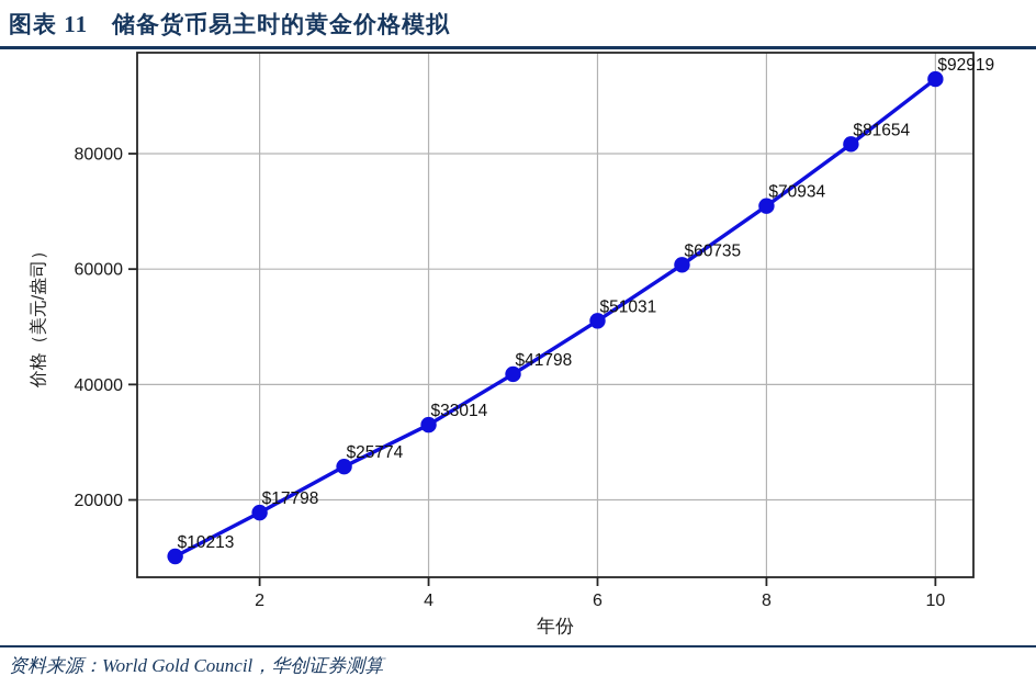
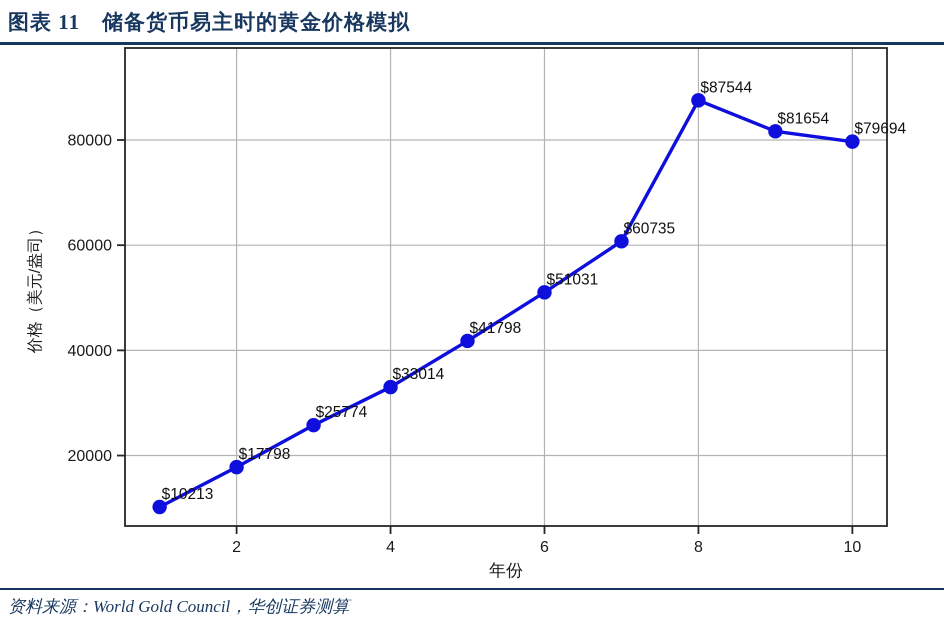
8: $70934 -> $87544
10: $92919 -> $79694
